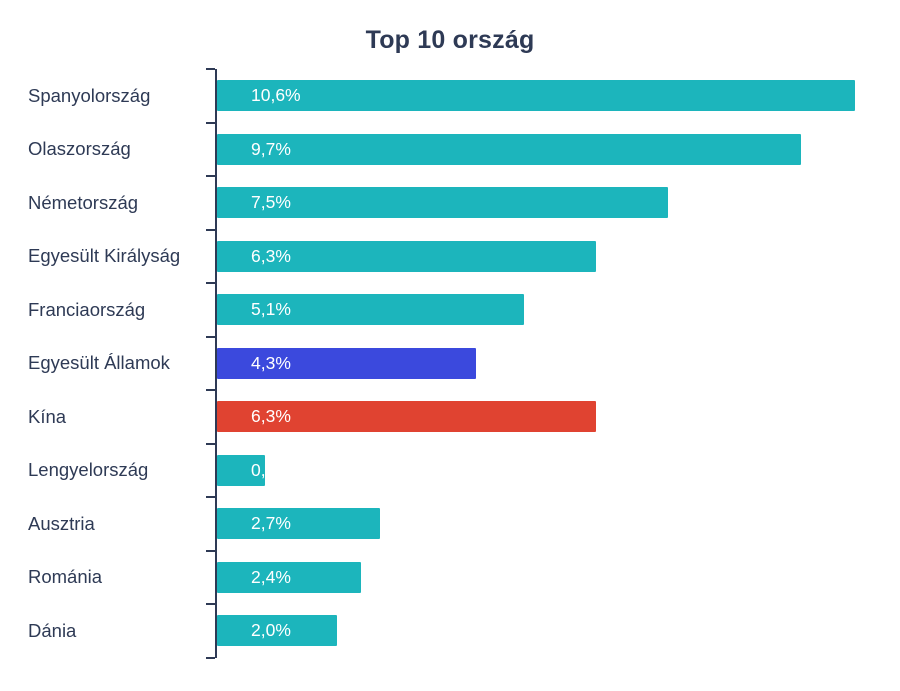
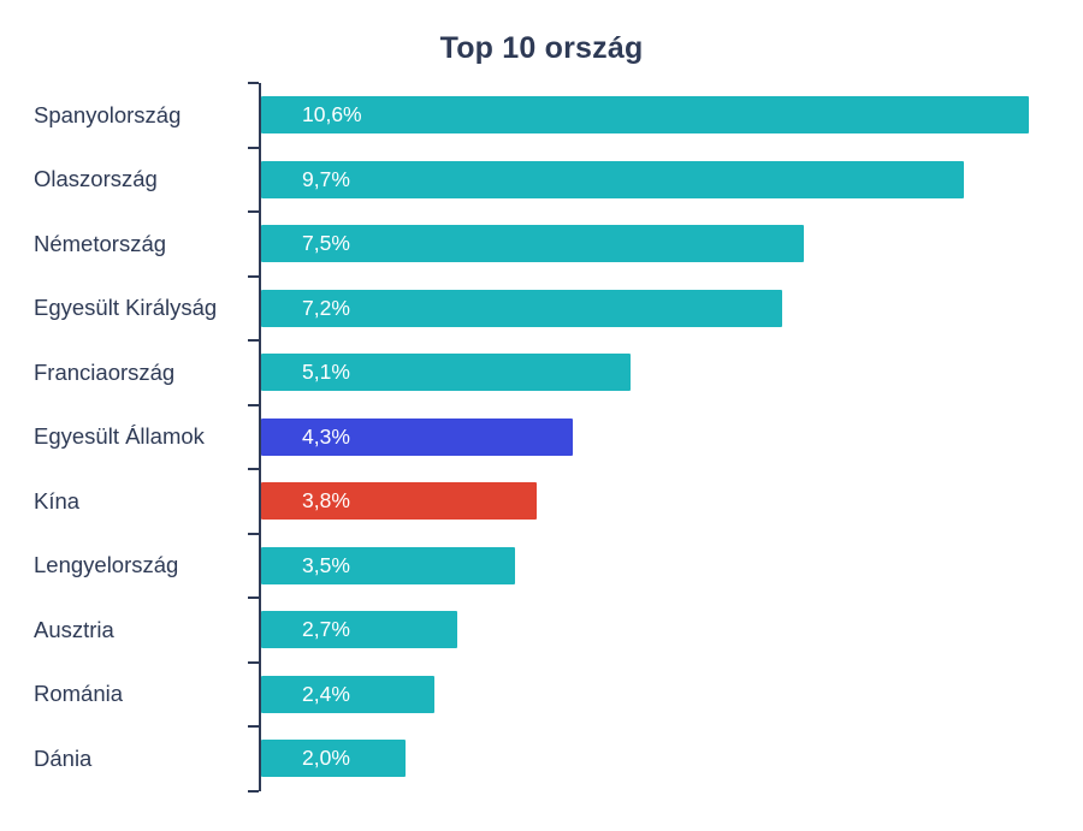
Egyesült Királyság: 6,3% -> 7,2%
Kína: 6,3% -> 3,8%
Lengyelország: 0,8% -> 3,5%
